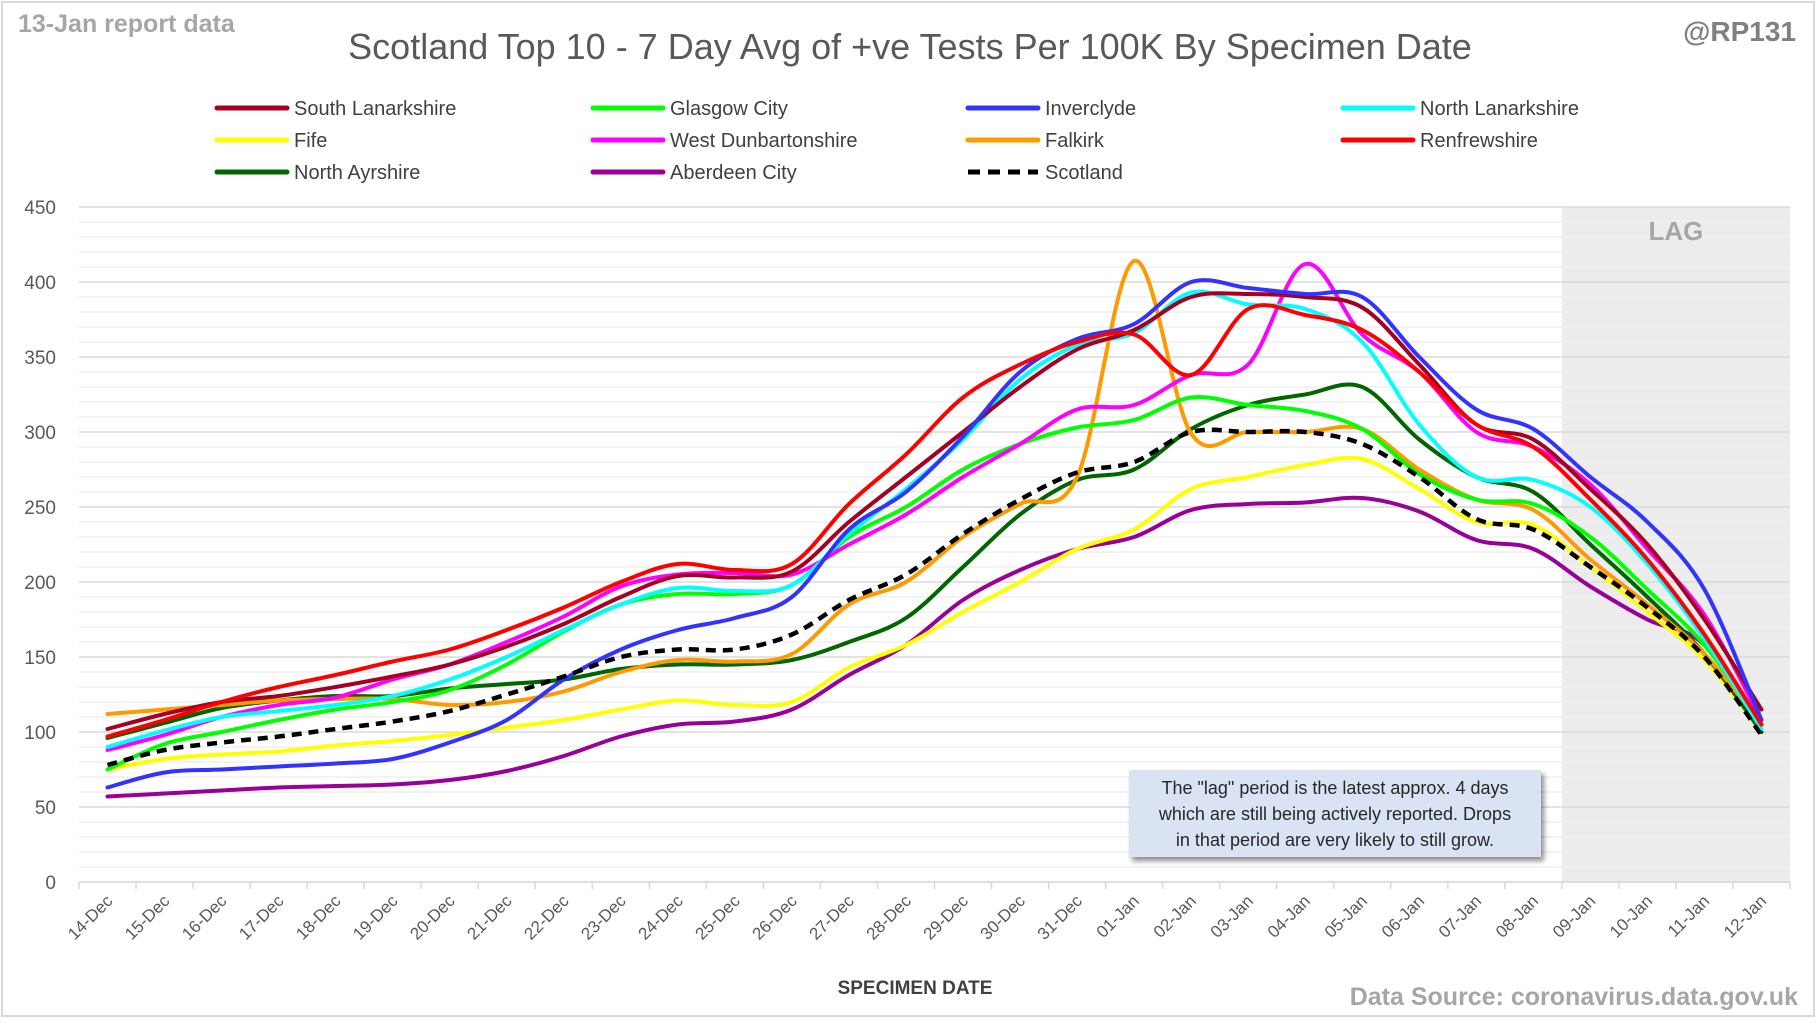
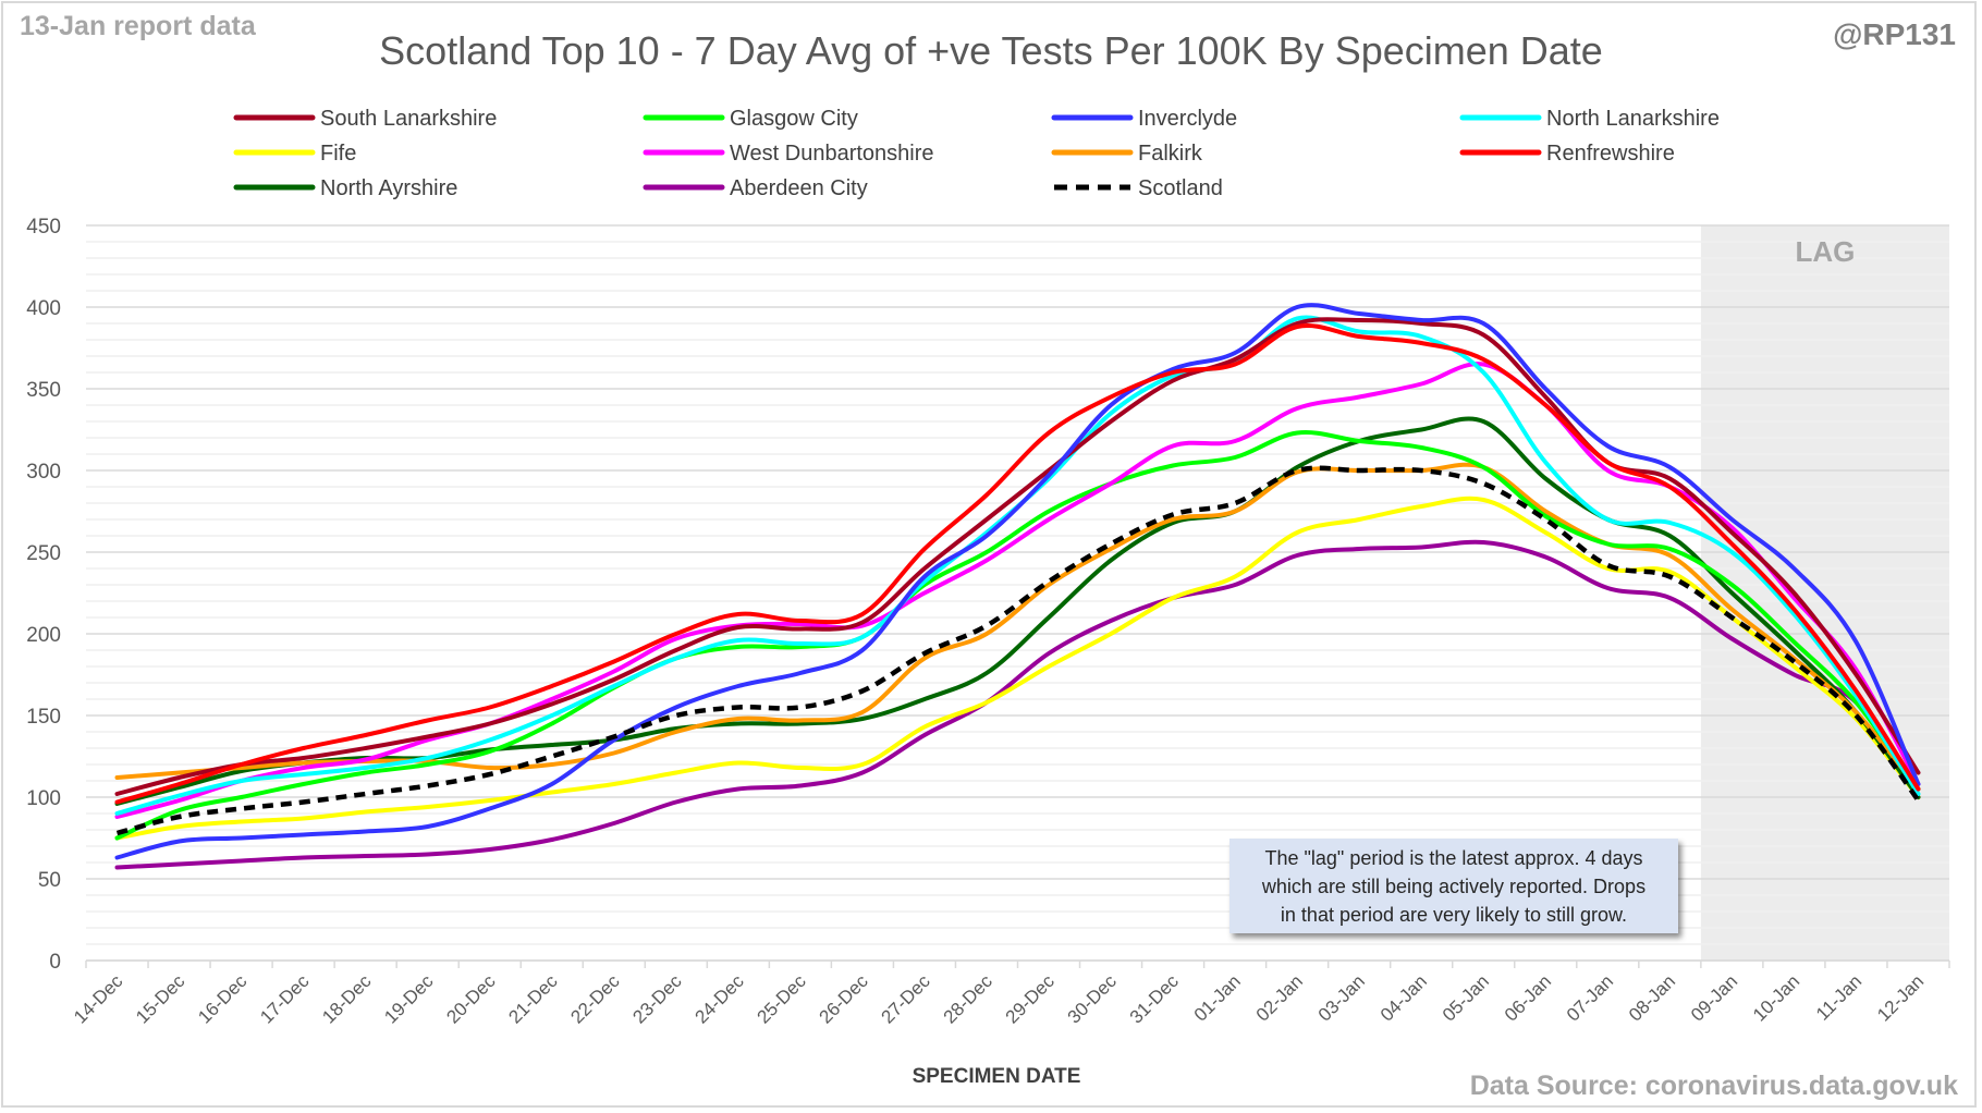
Falkirk/01-Jan: 414 -> 275
Renfrewshire/02-Jan: 338 -> 388
West Dunbartonshire/04-Jan: 412 -> 353
